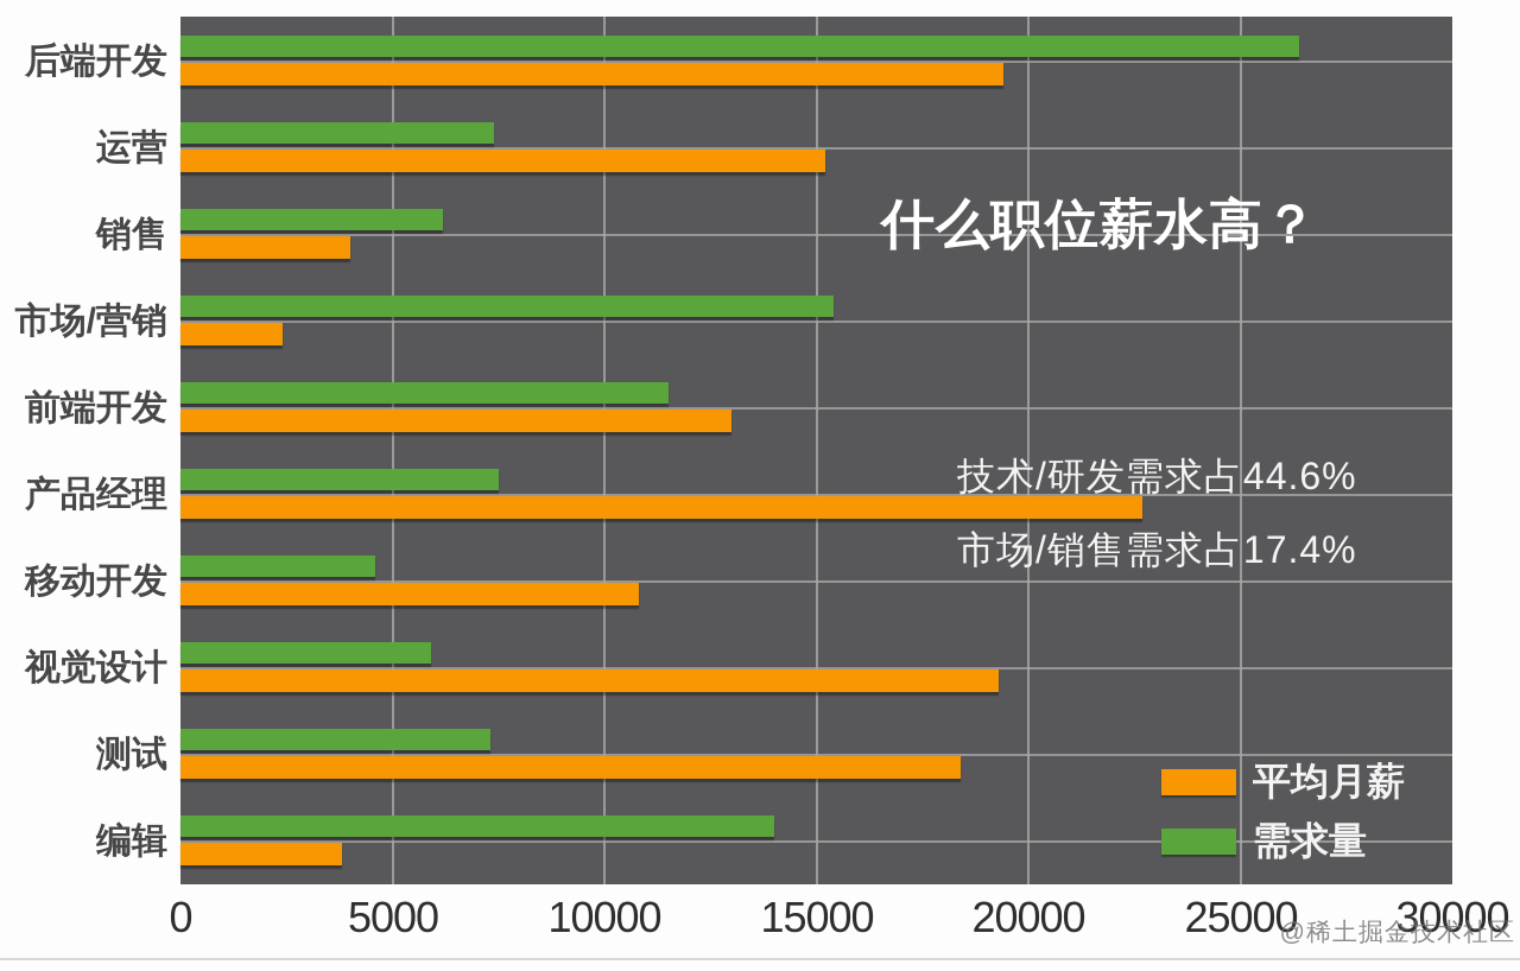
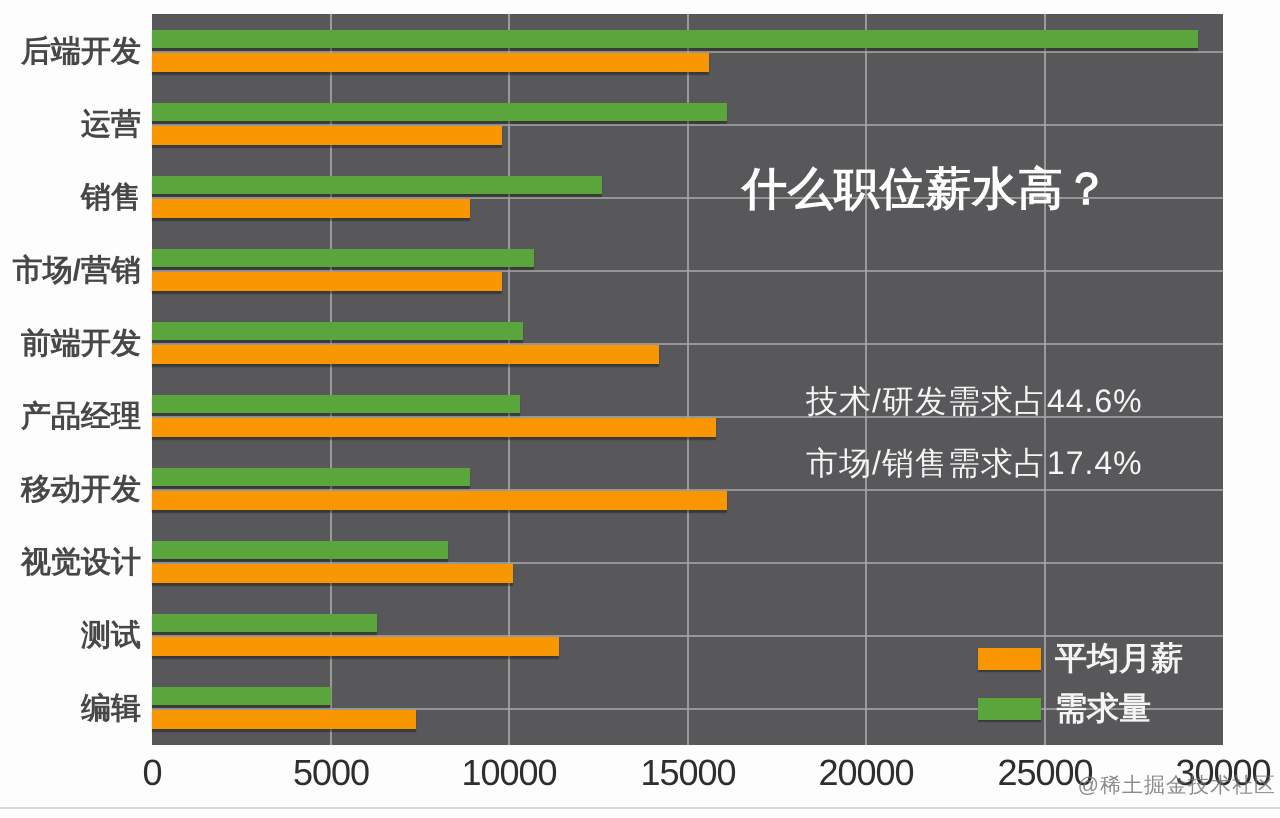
需求量/后端开发: 26400 -> 29300
平均月薪/后端开发: 19400 -> 15600
需求量/运营: 7400 -> 16100
平均月薪/运营: 15200 -> 9800
需求量/销售: 6200 -> 12600
平均月薪/销售: 4000 -> 8900
需求量/市场/营销: 15400 -> 10700
平均月薪/市场/营销: 2400 -> 9800
需求量/前端开发: 11500 -> 10400
平均月薪/前端开发: 13000 -> 14200
需求量/产品经理: 7500 -> 10300
平均月薪/产品经理: 22700 -> 15800
需求量/移动开发: 4600 -> 8900
平均月薪/移动开发: 10800 -> 16100
需求量/视觉设计: 5900 -> 8300
平均月薪/视觉设计: 19300 -> 10100
需求量/测试: 7300 -> 6300
平均月薪/测试: 18400 -> 11400
需求量/编辑: 14000 -> 5000
平均月薪/编辑: 3800 -> 7400
